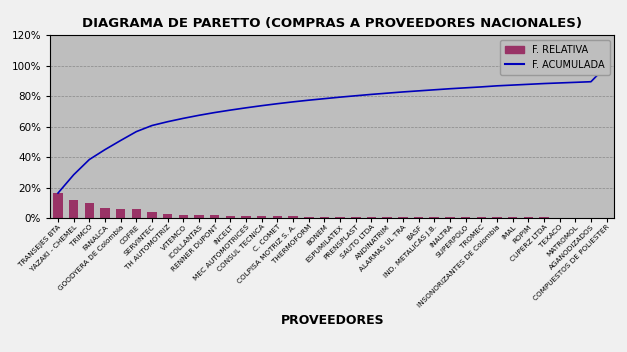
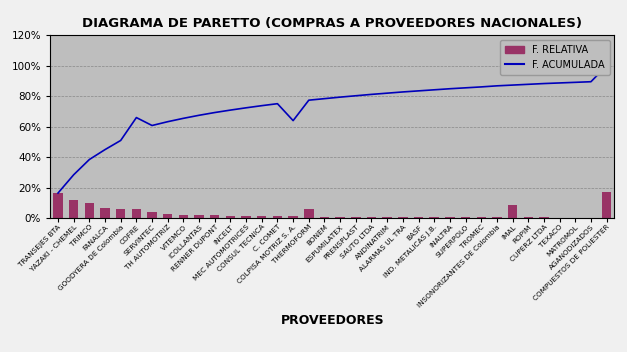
F. ACUMULADA/COFRE: 57% -> 66%
F. ACUMULADA/COLPISA MOTRIZ S. A.: 76% -> 64%
F. RELATIVA/THERMOFORM: 1% -> 6%
F. RELATIVA/IMAL: 1% -> 9%
F. RELATIVA/COMPUESTOS DE POLIESTER: 0% -> 17%
